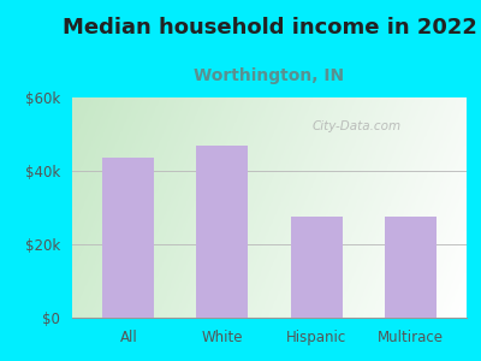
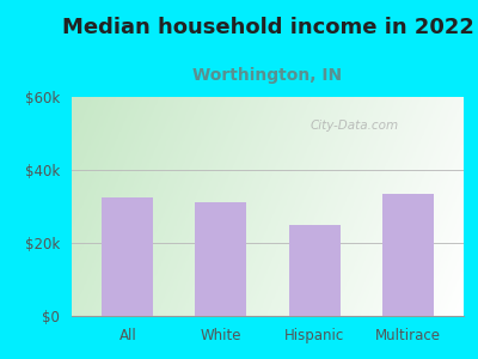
All: $43.5k -> $32.5k
White: $47.0k -> $31.0k
Hispanic: $27.5k -> $25.0k
Multirace: $27.5k -> $33.5k
